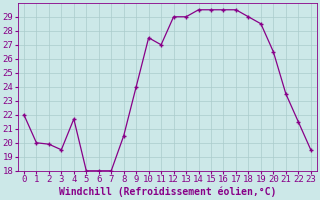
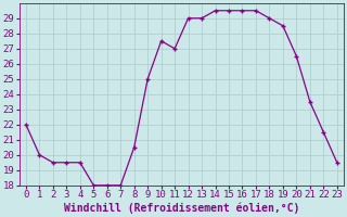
2: 19.9 -> 19.5
4: 21.7 -> 19.5
9: 24.0 -> 25.0
